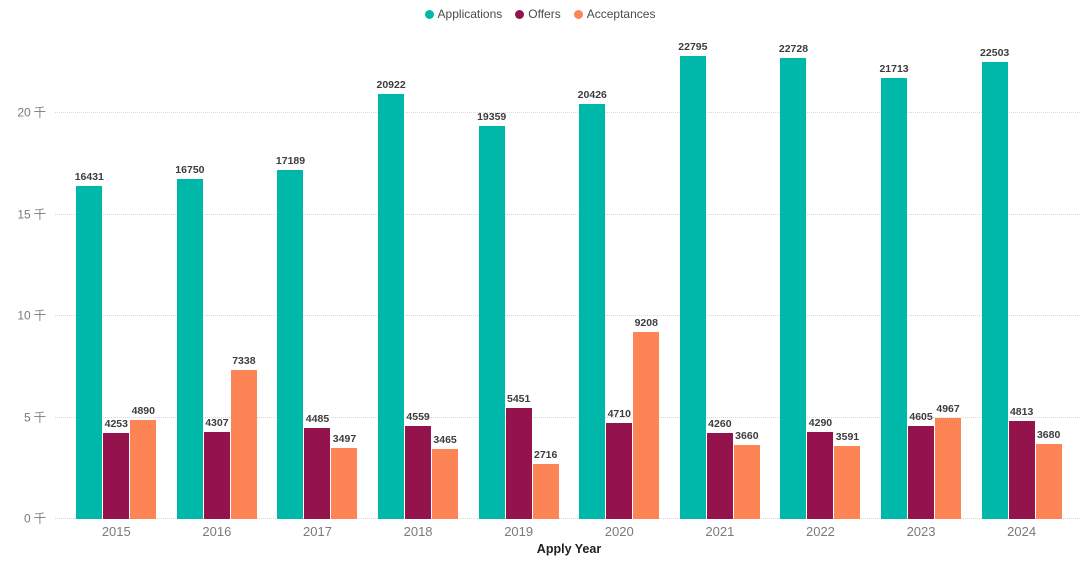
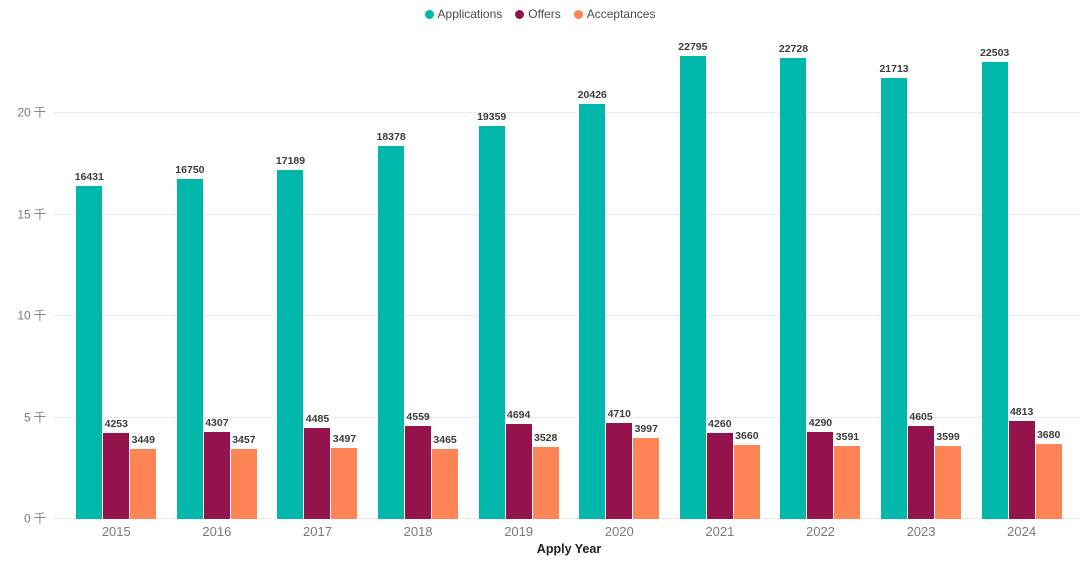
Acceptances/2015: 4890 -> 3449
Acceptances/2016: 7338 -> 3457
Applications/2018: 20922 -> 18378
Offers/2019: 5451 -> 4694
Acceptances/2019: 2716 -> 3528
Acceptances/2020: 9208 -> 3997
Acceptances/2023: 4967 -> 3599
